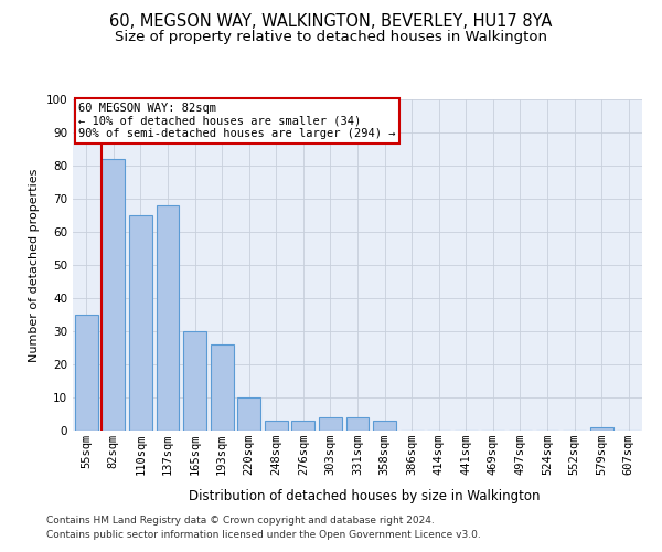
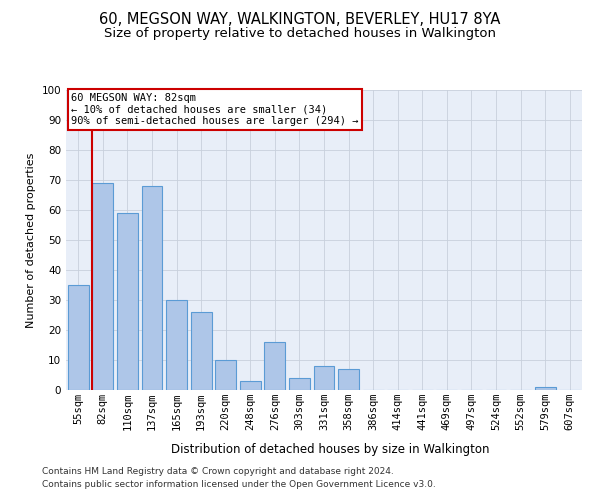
82sqm: 82 -> 69
110sqm: 65 -> 59
276sqm: 3 -> 16
331sqm: 4 -> 8
358sqm: 3 -> 7
